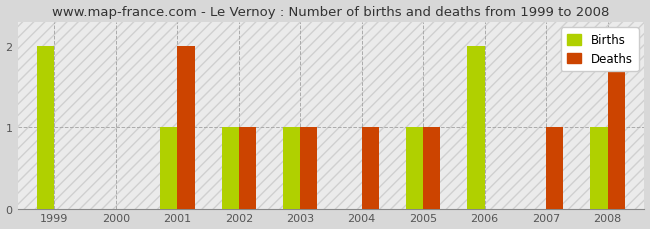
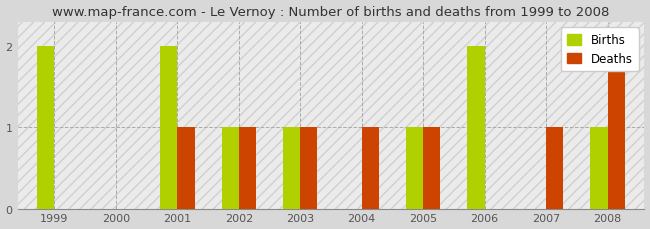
Births/2001: 1 -> 2
Deaths/2001: 2 -> 1
